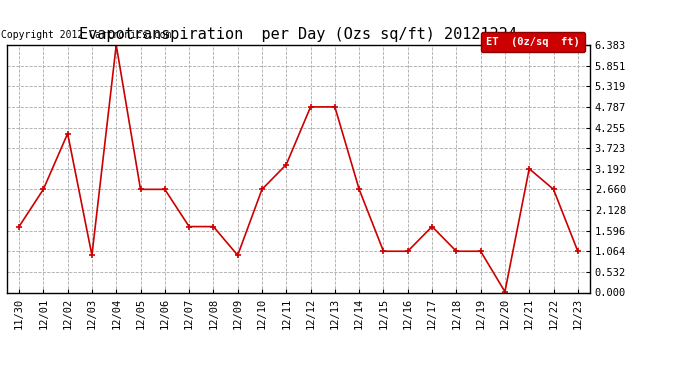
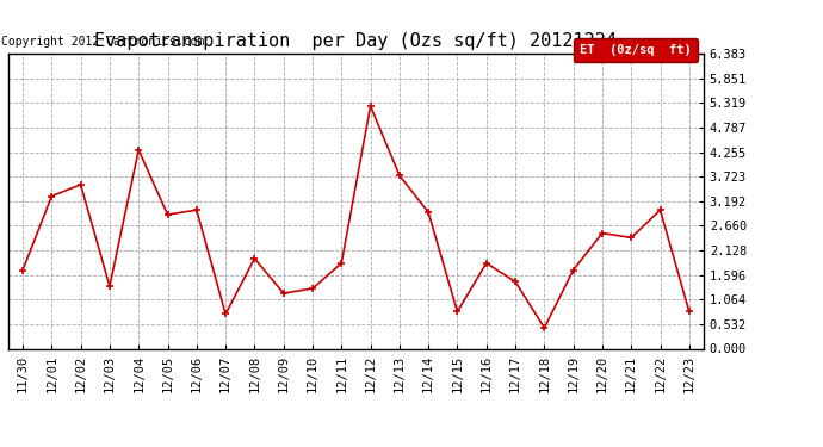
12/01: 2.66 -> 3.30
12/02: 4.10 -> 3.55
12/03: 0.96 -> 1.35
12/04: 6.38 -> 4.30
12/05: 2.66 -> 2.90
12/06: 2.66 -> 3.00
12/07: 1.70 -> 0.75
12/08: 1.70 -> 1.95
12/09: 0.96 -> 1.20
12/10: 2.66 -> 1.30
12/11: 3.30 -> 1.85
12/12: 4.79 -> 5.25
12/13: 4.79 -> 3.75
12/14: 2.66 -> 2.95
12/15: 1.06 -> 0.80
12/16: 1.06 -> 1.85
12/17: 1.70 -> 1.45
12/18: 1.06 -> 0.45
12/19: 1.06 -> 1.70
12/20: 0.02 -> 2.50
12/21: 3.19 -> 2.40
12/22: 2.66 -> 3.00
12/23: 1.06 -> 0.80
